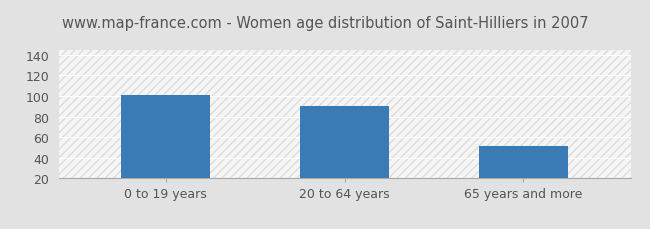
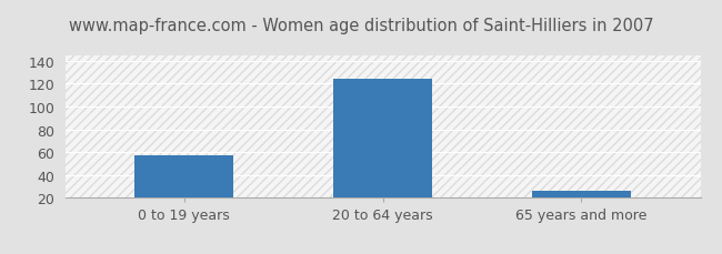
0 to 19 years: 101 -> 57
20 to 64 years: 90 -> 124
65 years and more: 51 -> 26
